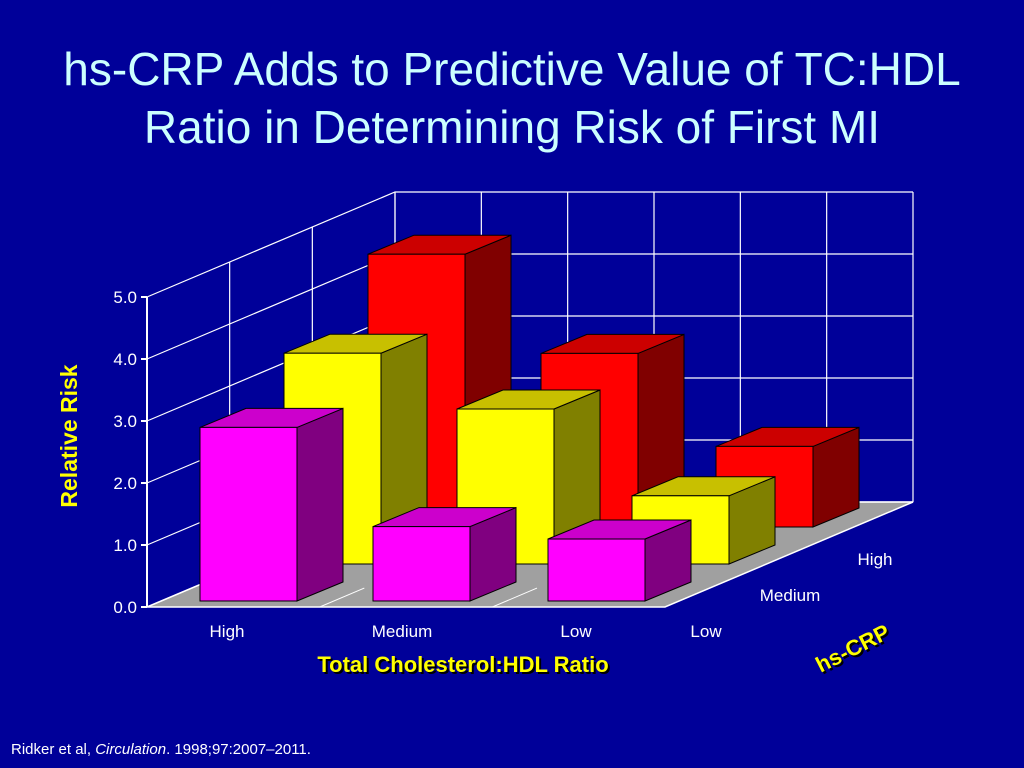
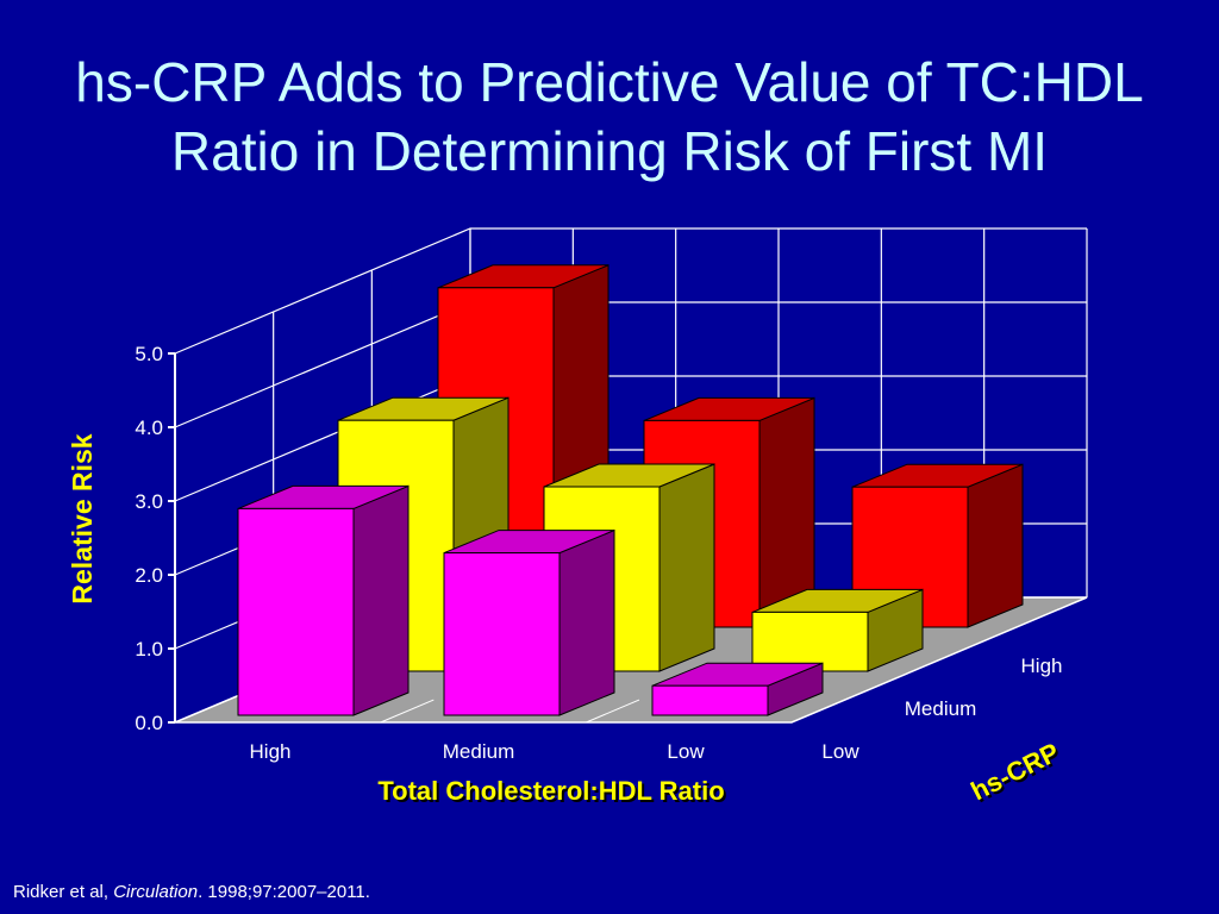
High/High: 4.4 -> 4.6
Low/Medium: 1.2 -> 2.2
Low/Low: 1.0 -> 0.4
Medium/Low: 1.1 -> 0.8
High/Low: 1.3 -> 1.9
